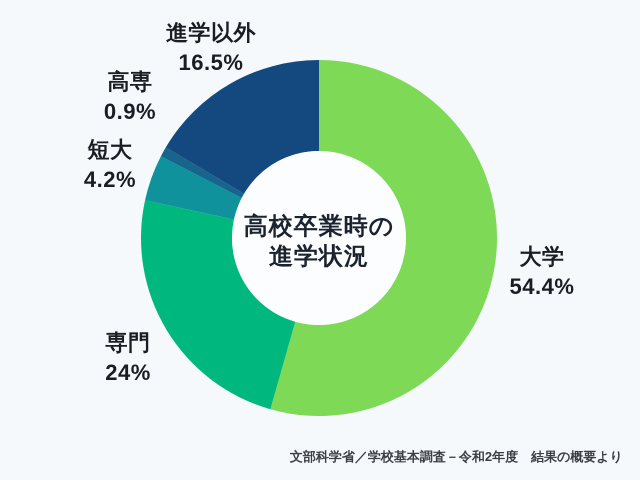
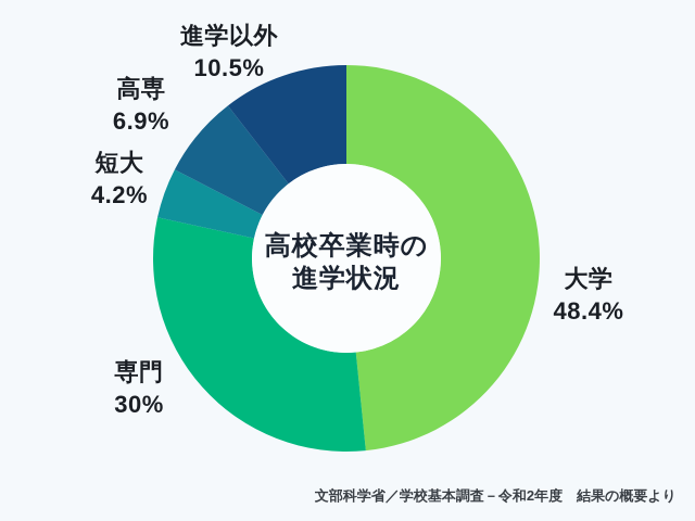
大学: 54.4% -> 48.4%
専門: 24% -> 30%
高専: 0.9% -> 6.9%
進学以外: 16.5% -> 10.5%
